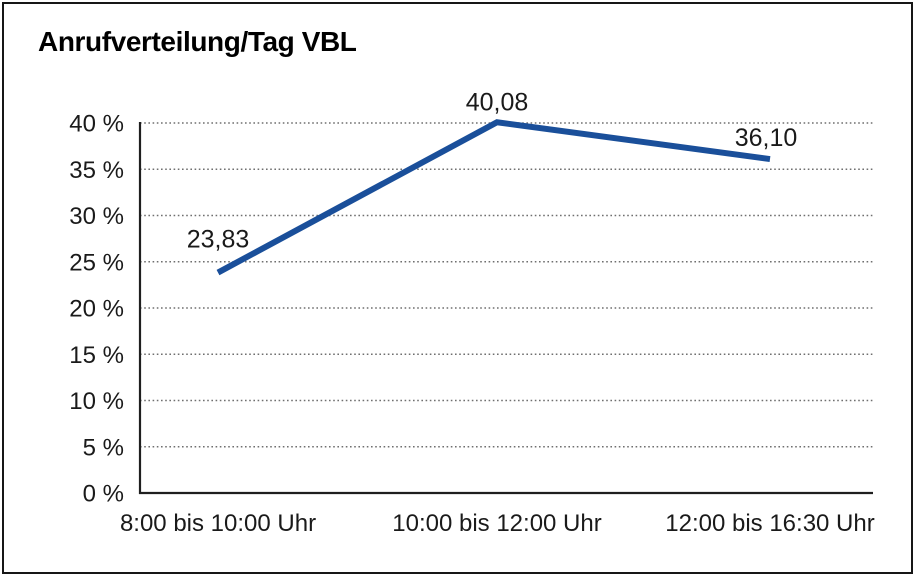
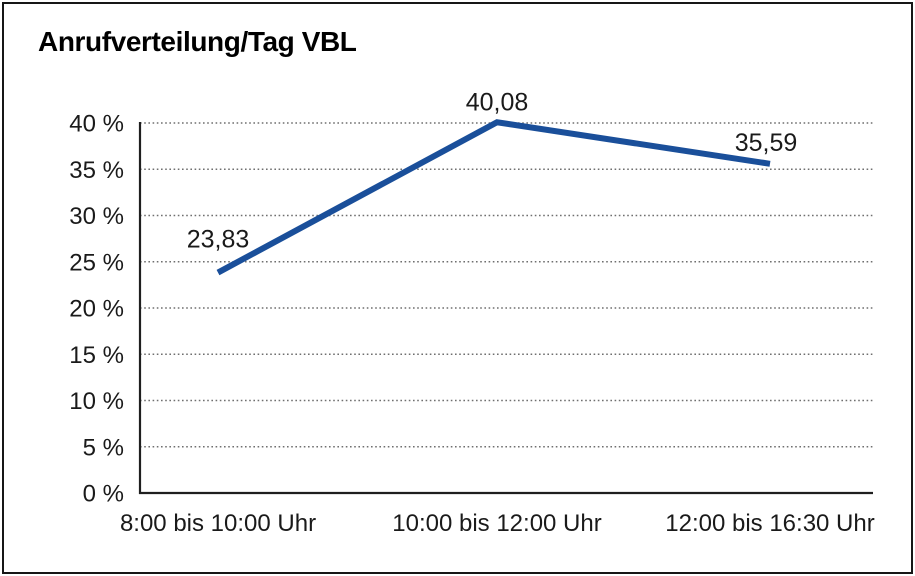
12:00 bis 16:30 Uhr: 36,10 -> 35,59
